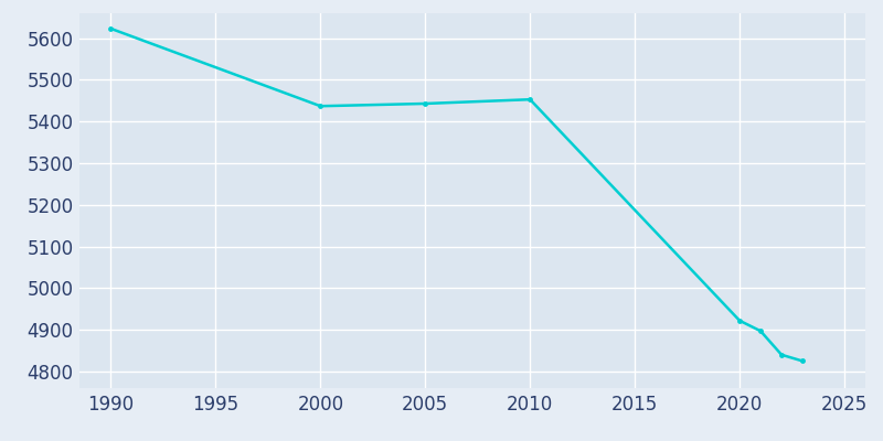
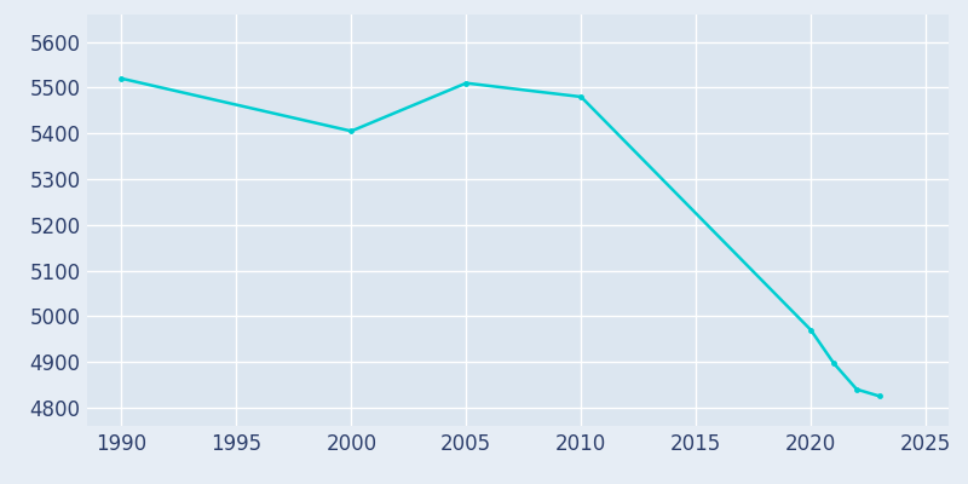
1990: 5623 -> 5520
2000: 5437 -> 5405
2005: 5443 -> 5510
2010: 5453 -> 5480
2020: 4922 -> 4970
